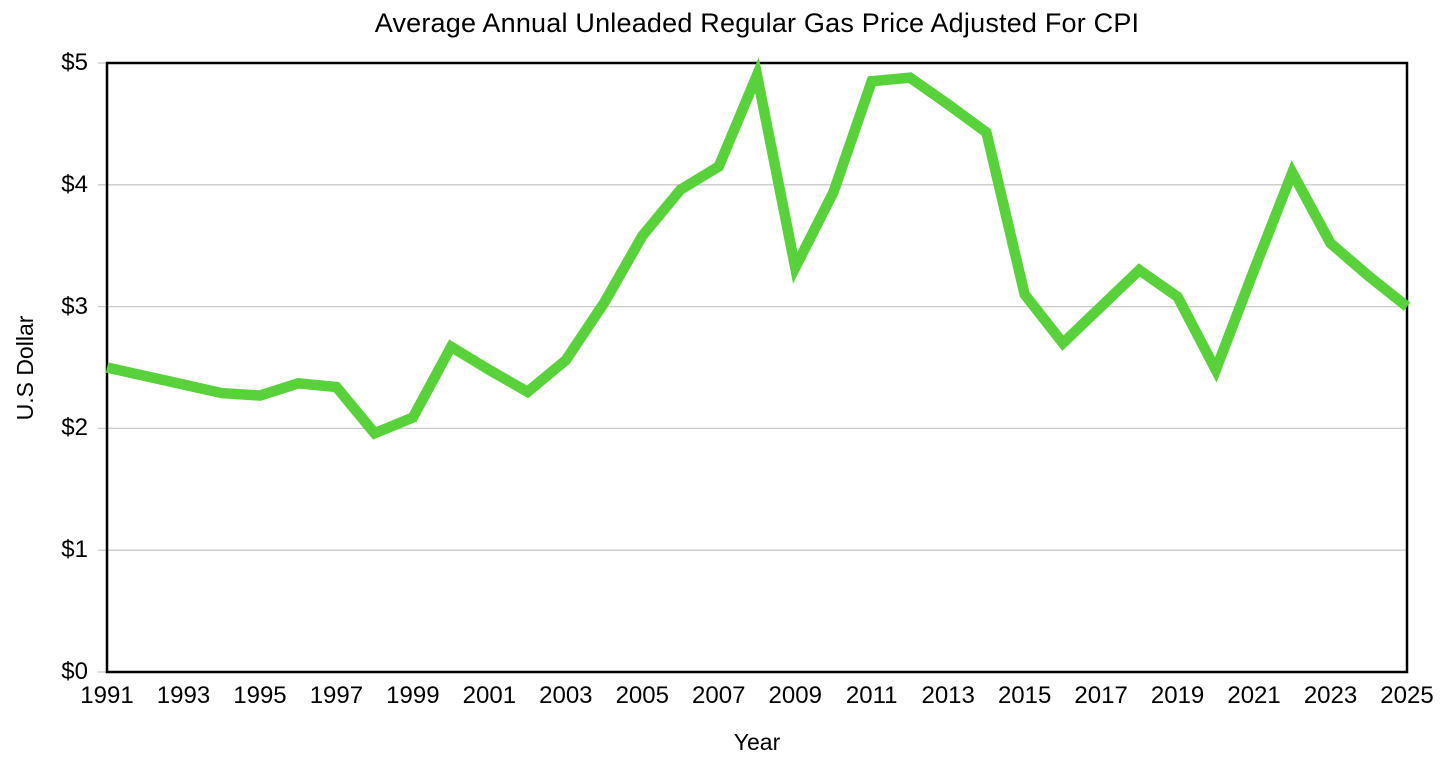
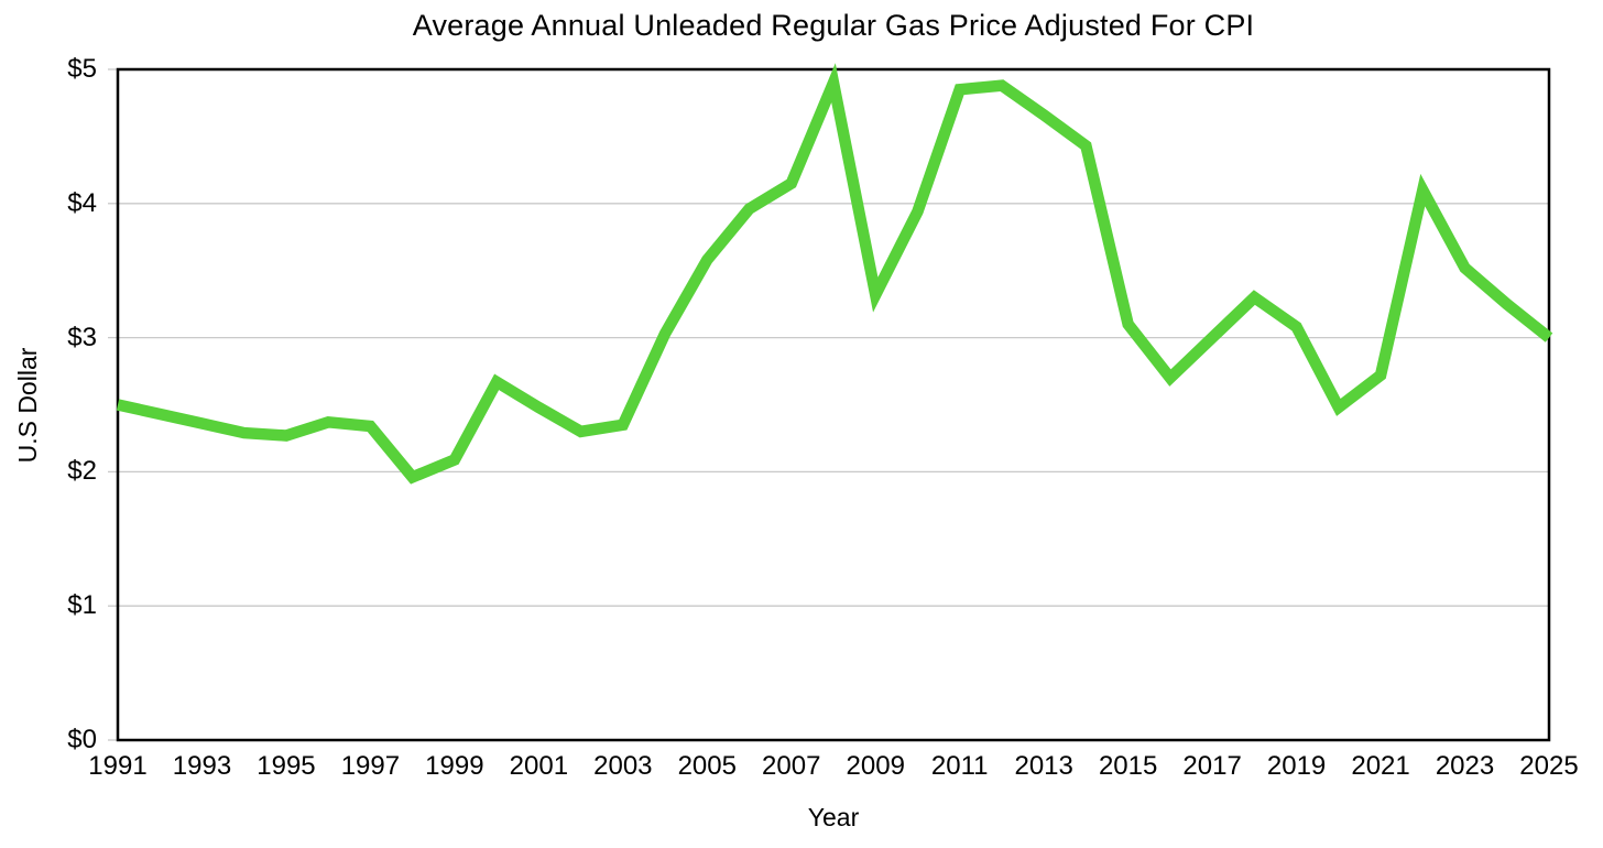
2003: $2.56 -> $2.35
2021: $3.30 -> $2.72
